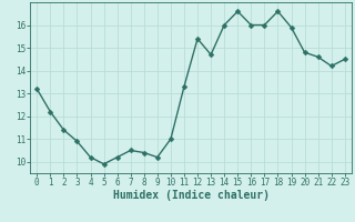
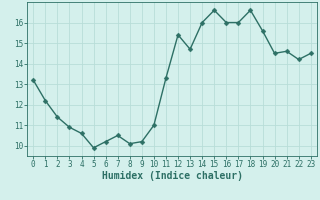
4: 10.2 -> 10.6
8: 10.4 -> 10.1
19: 15.9 -> 15.6
20: 14.8 -> 14.5
